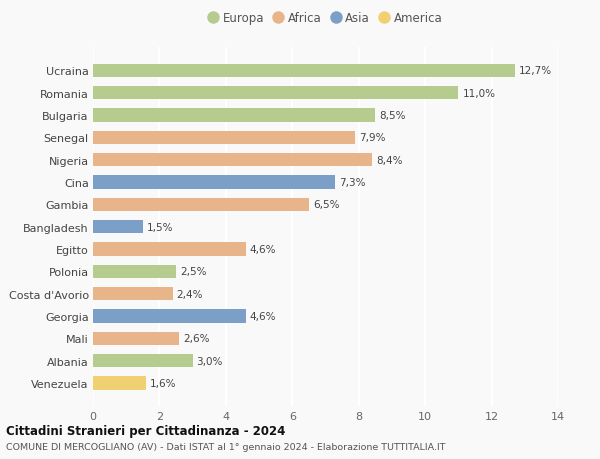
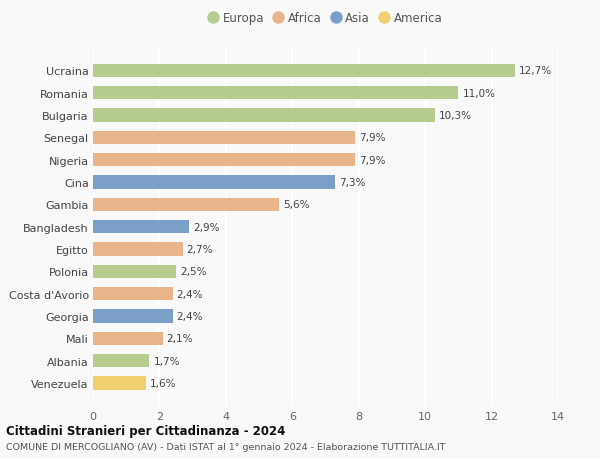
Bulgaria: 8,5% -> 10,3%
Nigeria: 8,4% -> 7,9%
Gambia: 6,5% -> 5,6%
Bangladesh: 1,5% -> 2,9%
Egitto: 4,6% -> 2,7%
Georgia: 4,6% -> 2,4%
Mali: 2,6% -> 2,1%
Albania: 3,0% -> 1,7%
